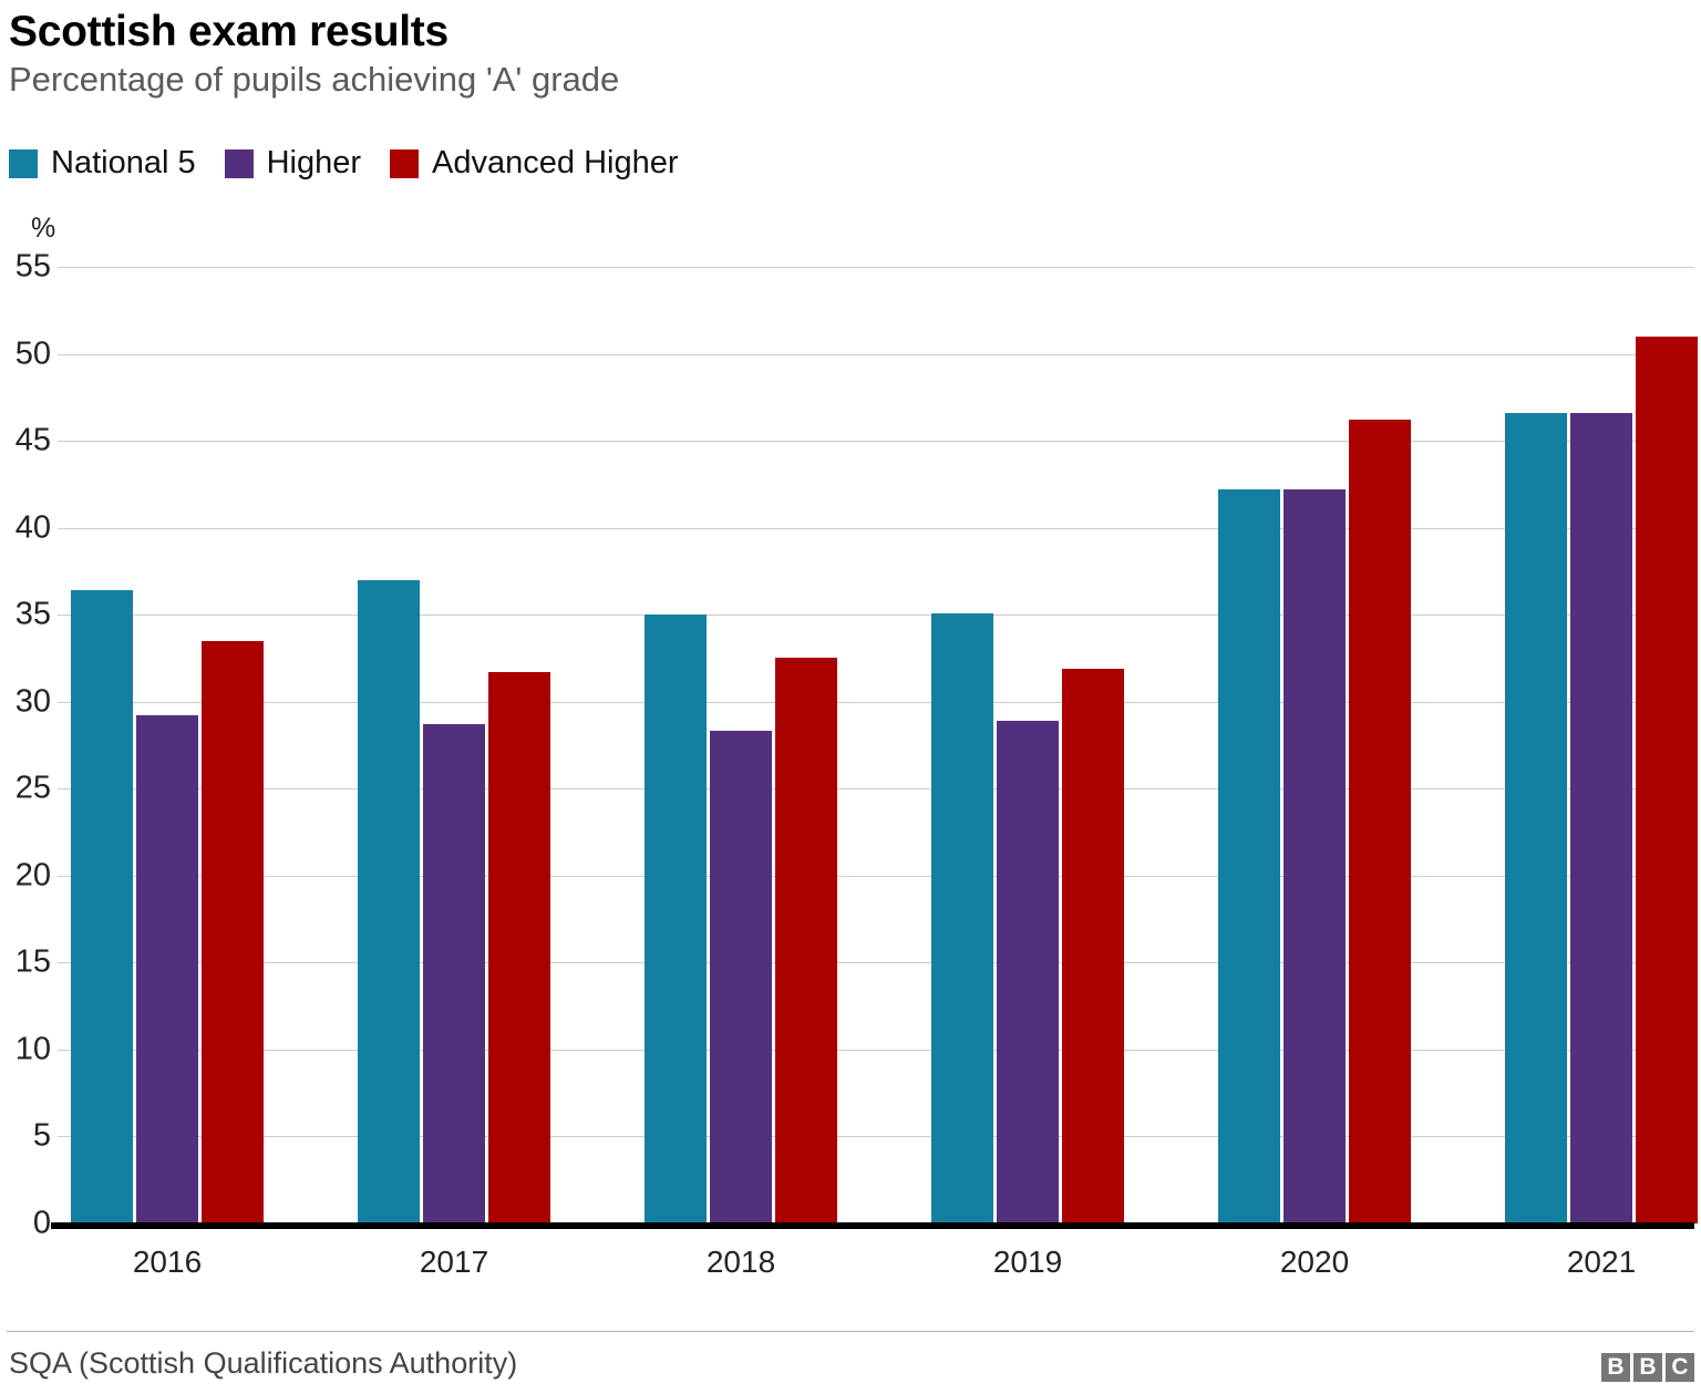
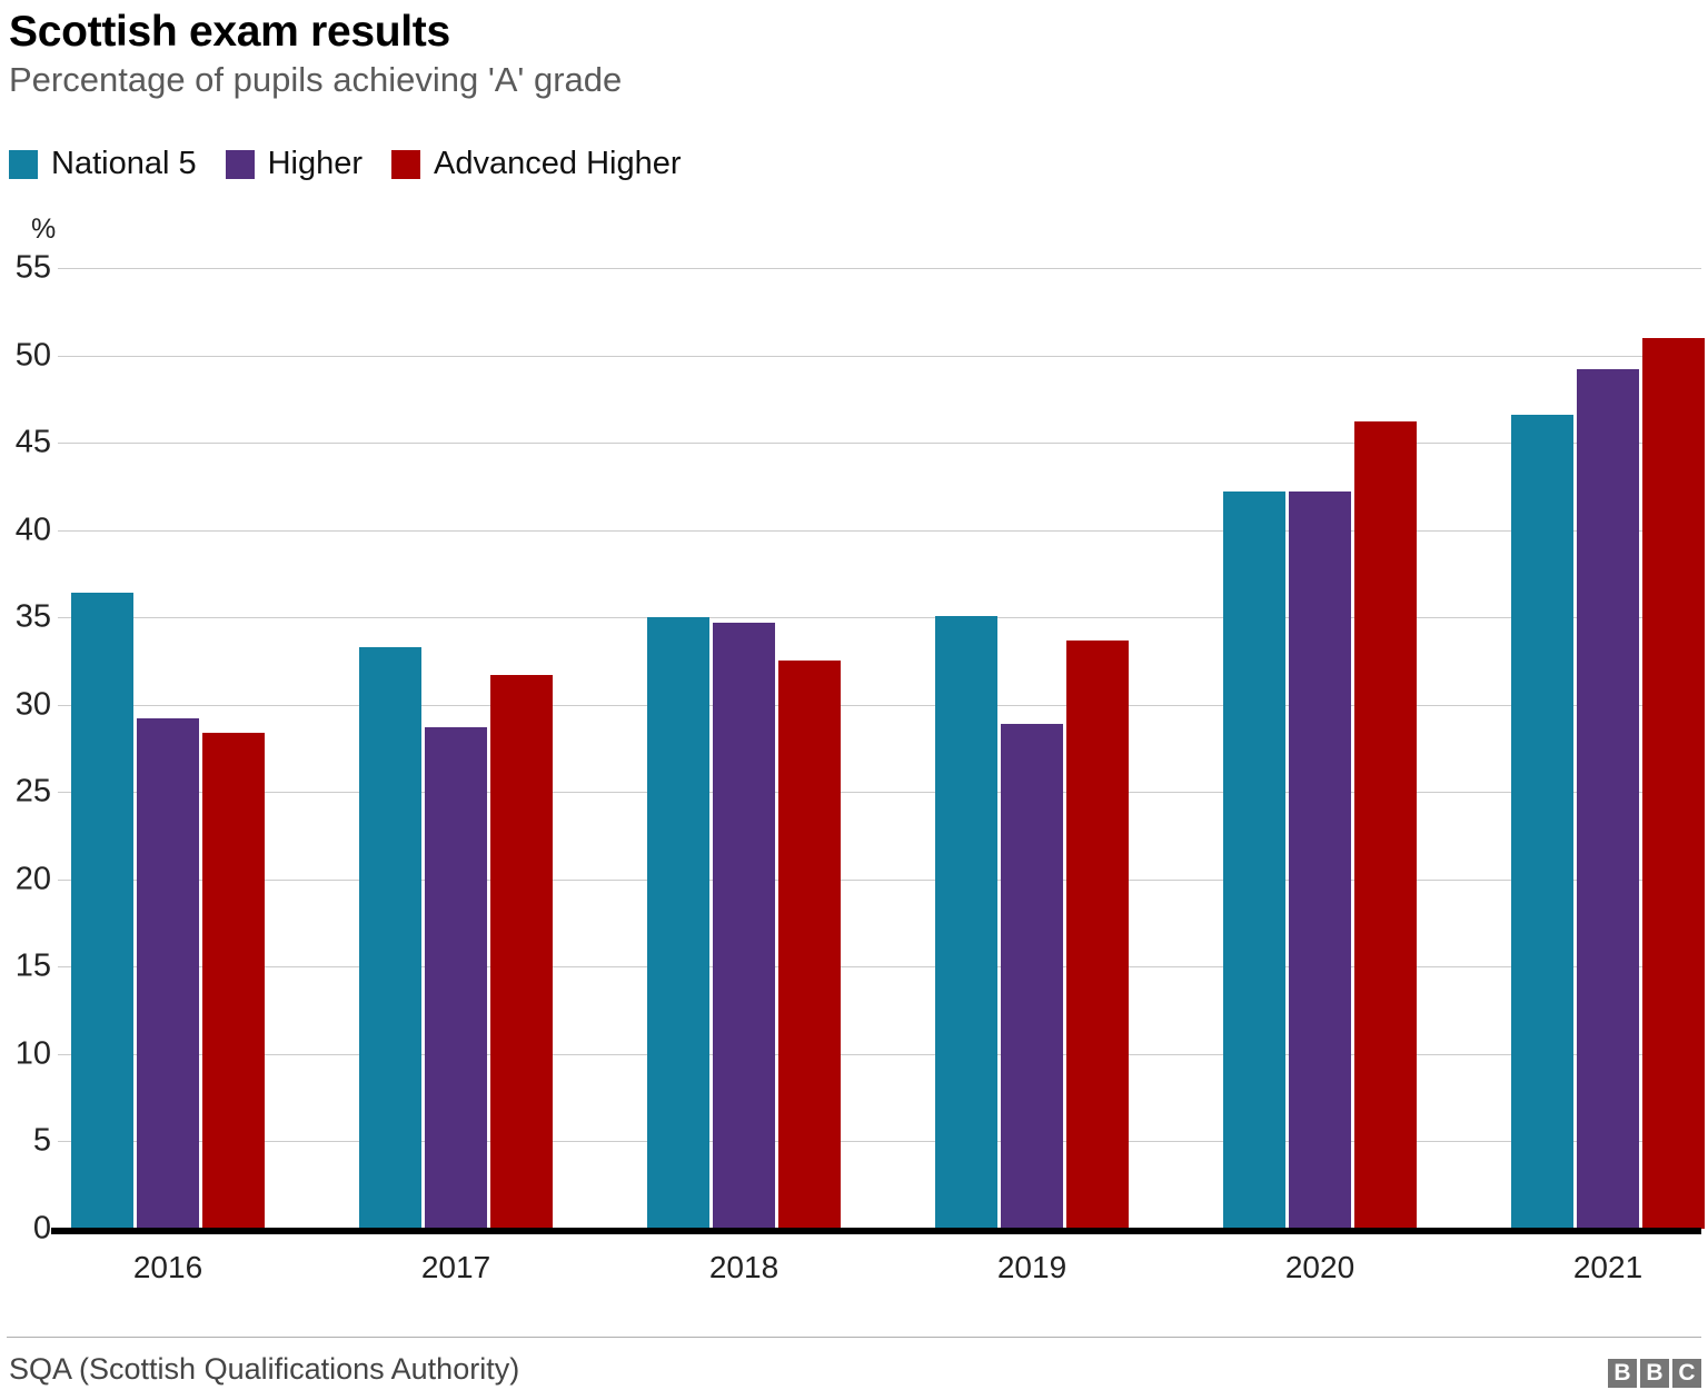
Advanced Higher/2016: 33.5 -> 28.4
National 5/2017: 37.0 -> 33.3
Higher/2018: 28.3 -> 34.7
Advanced Higher/2019: 31.9 -> 33.7
Higher/2021: 46.6 -> 49.2
